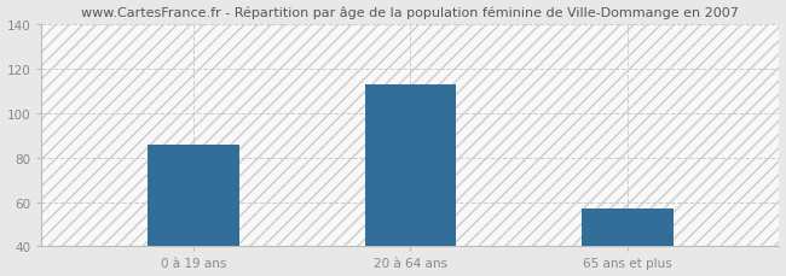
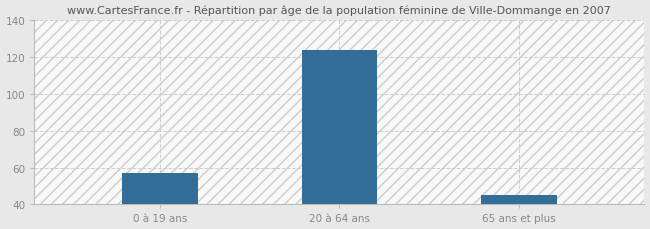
0 à 19 ans: 86 -> 57
20 à 64 ans: 113 -> 124
65 ans et plus: 57 -> 45
